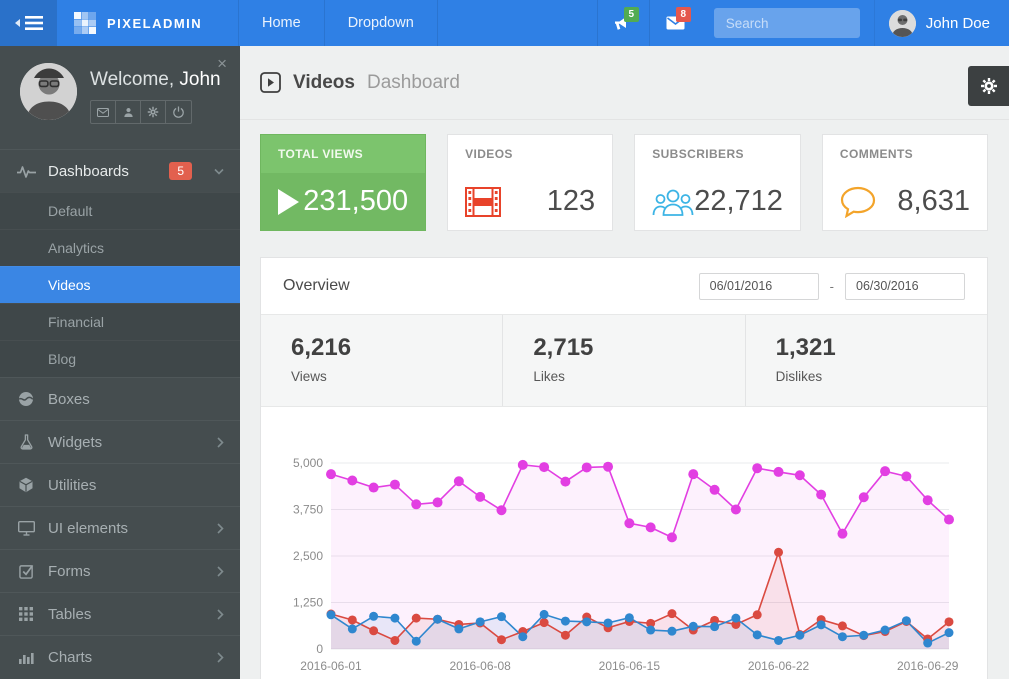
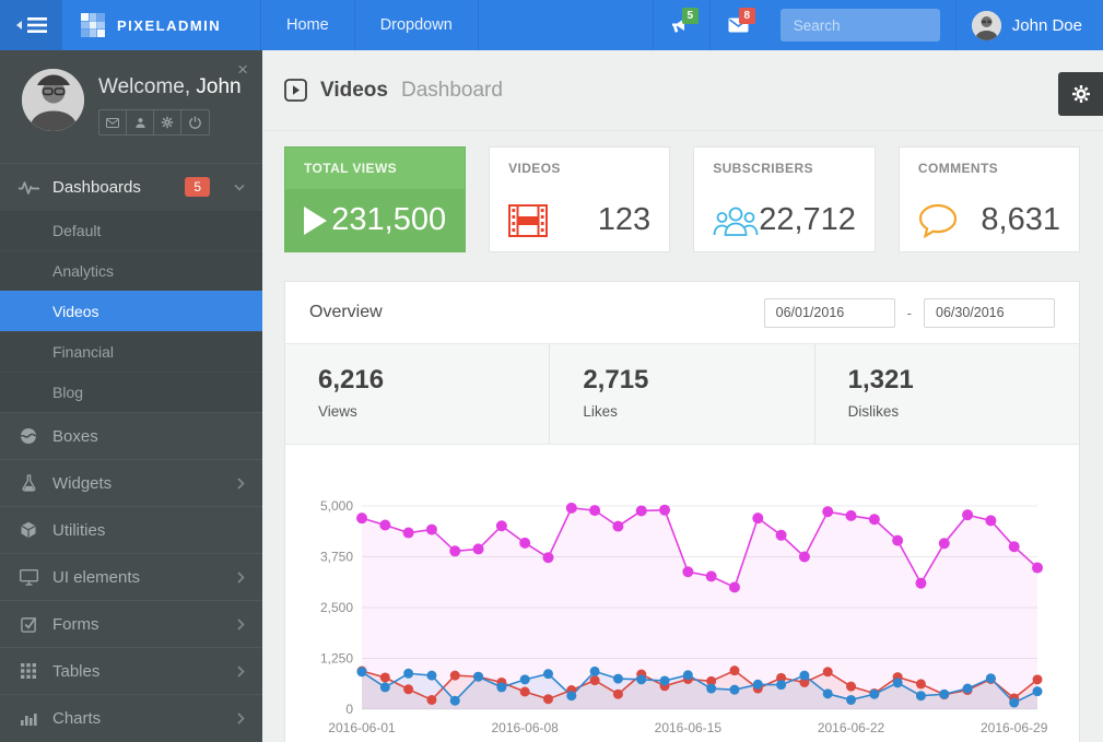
Dislikes/2016-06-08: 700 -> 400
Dislikes/2016-06-22: 2600 -> 600
